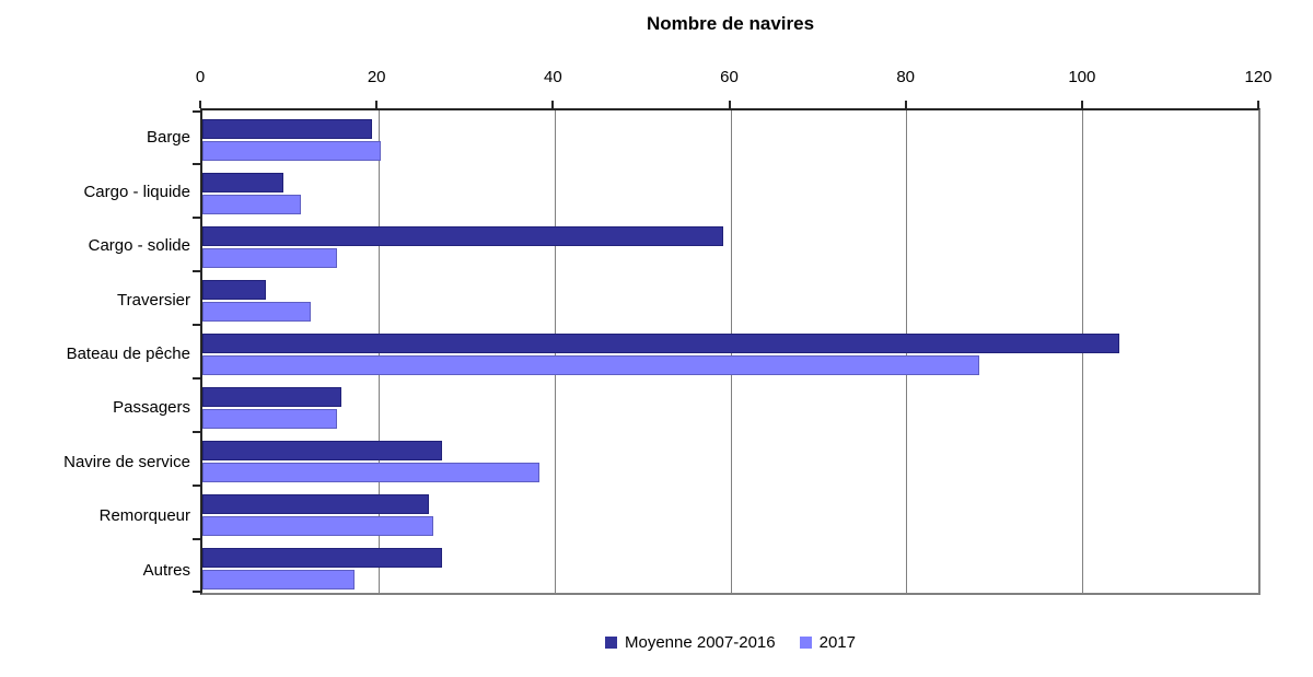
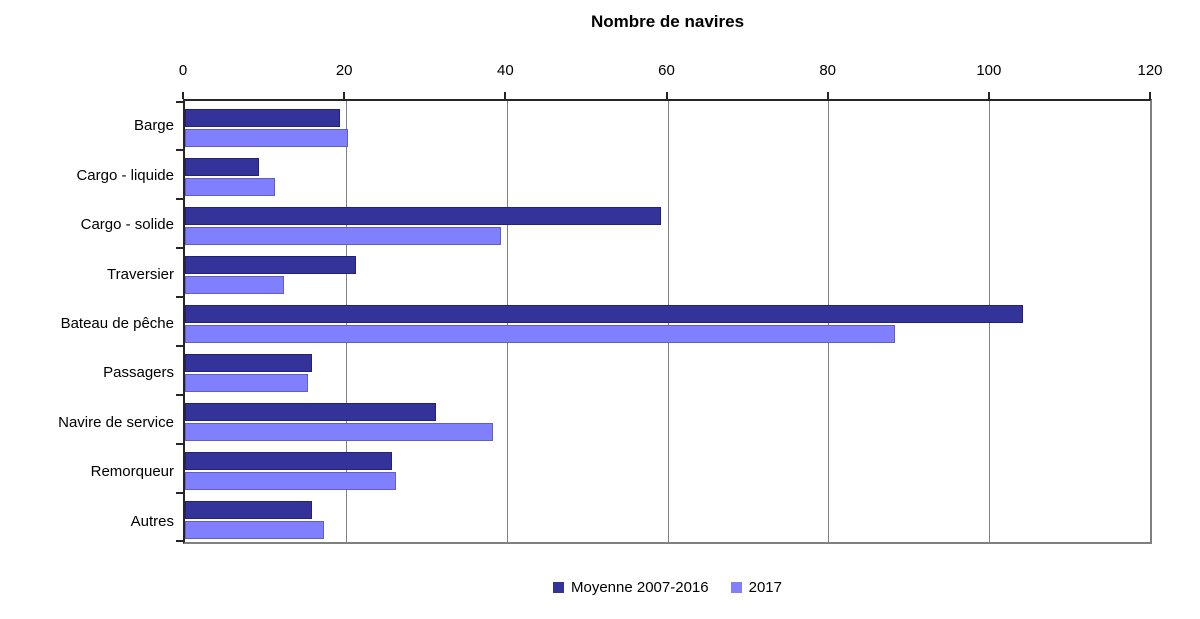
2017/Cargo - solide: 15 -> 39
Moyenne 2007-2016/Traversier: 7 -> 21
Moyenne 2007-2016/Navire de service: 27 -> 31
Moyenne 2007-2016/Autres: 27 -> 16
